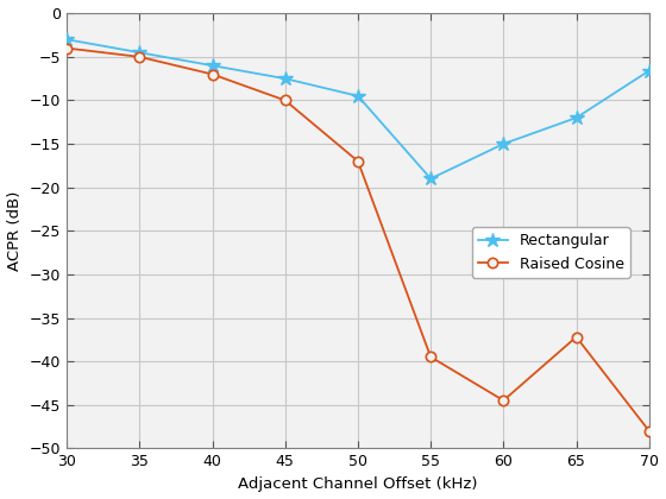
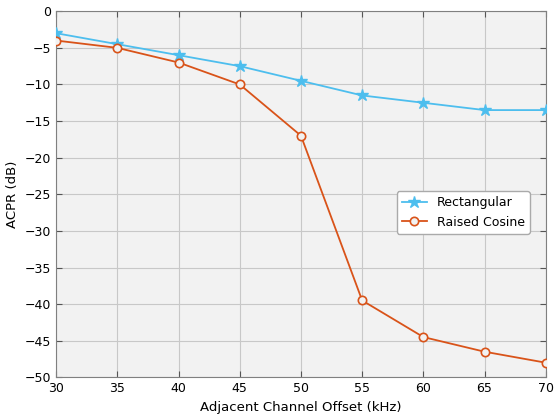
Rectangular/55: -19.0 -> -11.5
Rectangular/60: -15.0 -> -12.5
Rectangular/65: -12.0 -> -13.5
Raised Cosine/65: -37.2 -> -46.5
Rectangular/70: -6.6 -> -13.5
